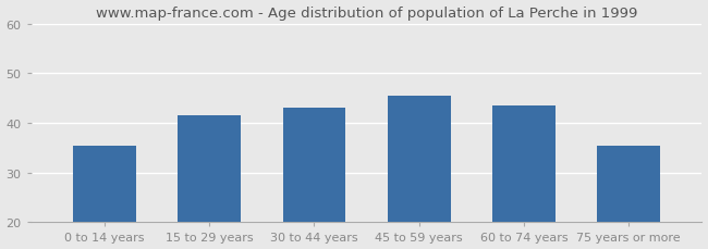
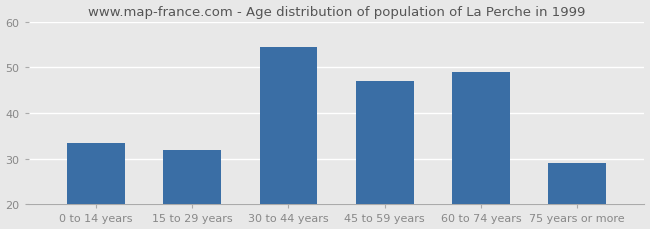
0 to 14 years: 35.5 -> 33.5
15 to 29 years: 41.5 -> 32.0
30 to 44 years: 43.0 -> 54.5
45 to 59 years: 45.5 -> 47.0
60 to 74 years: 43.5 -> 49.0
75 years or more: 35.5 -> 29.0
